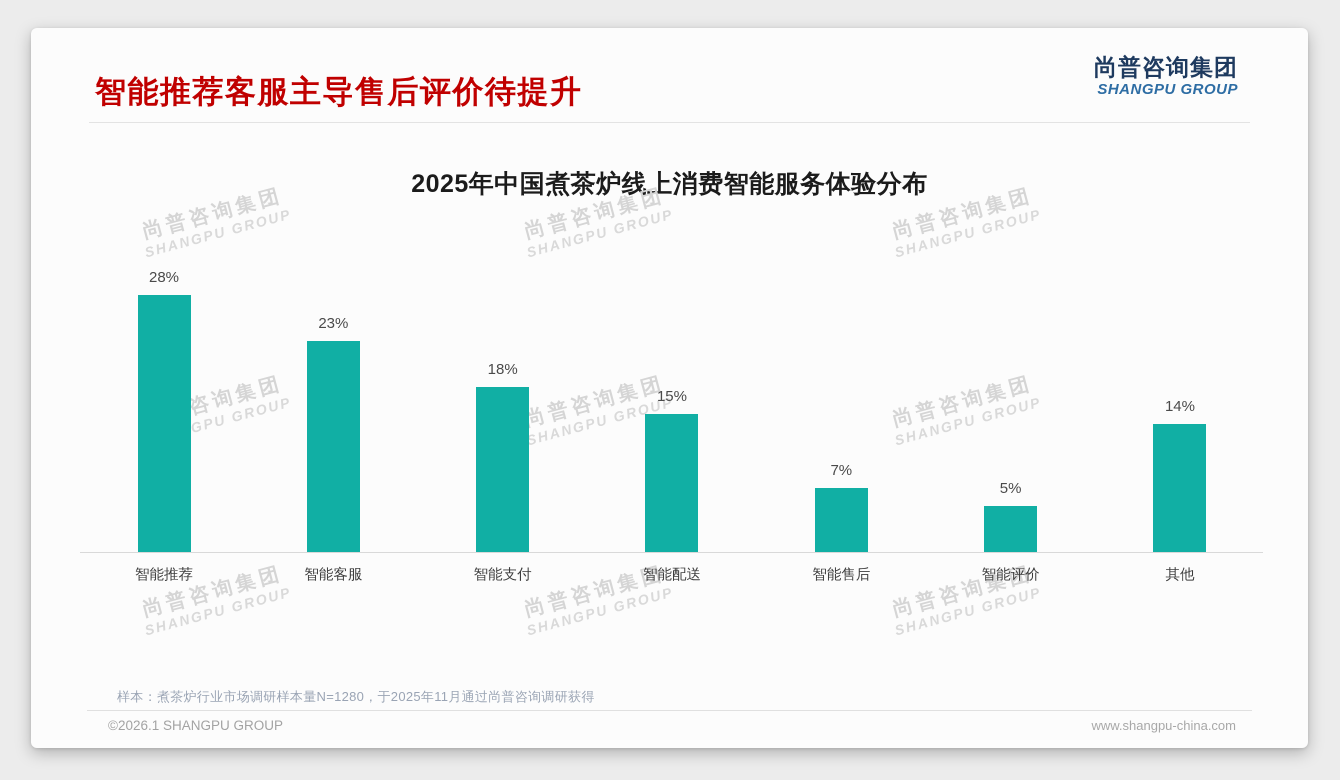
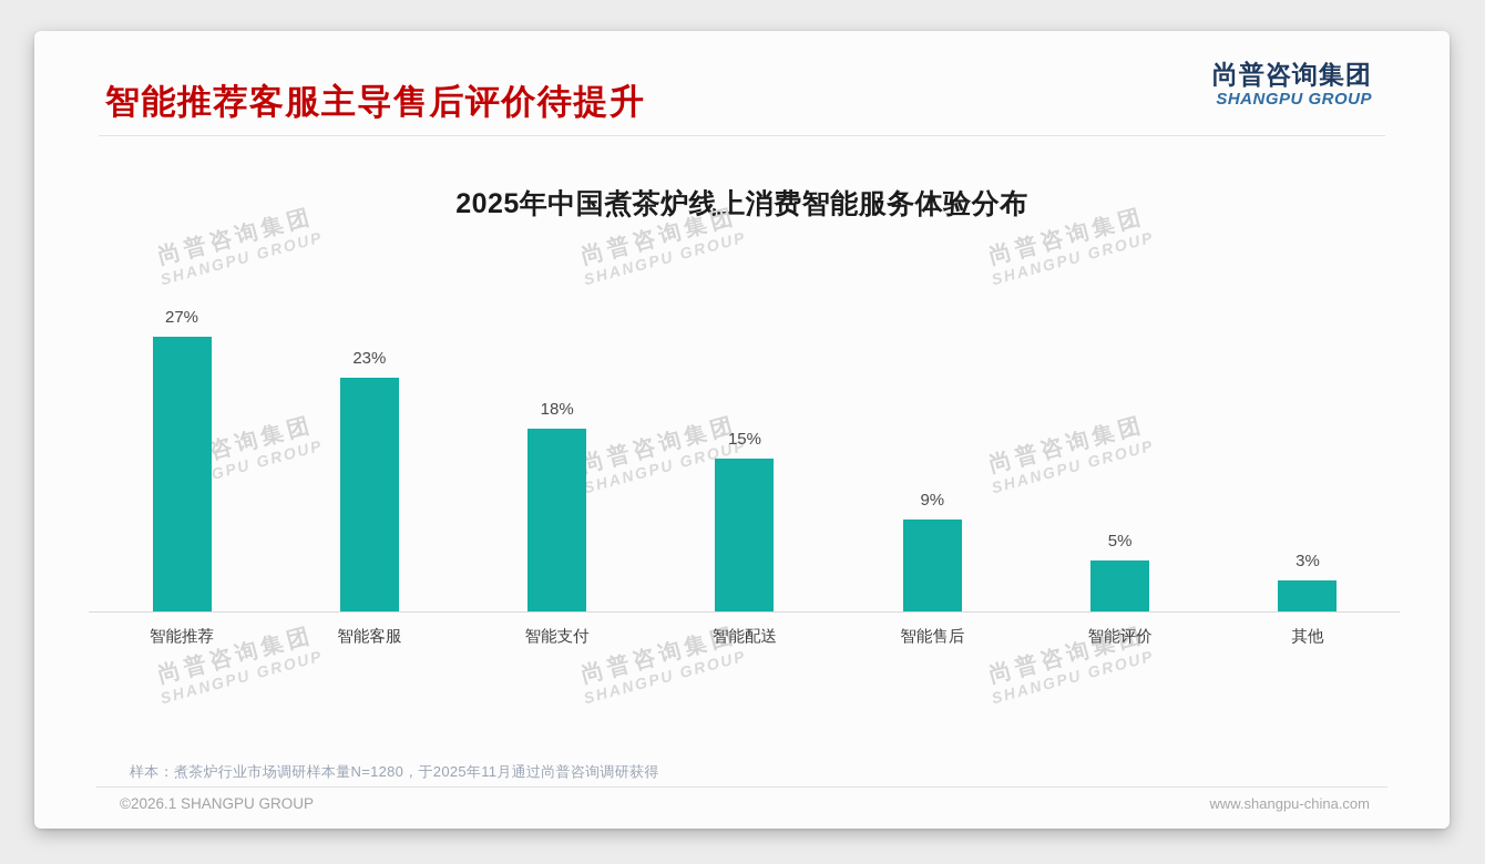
智能推荐: 28% -> 27%
智能售后: 7% -> 9%
其他: 14% -> 3%
